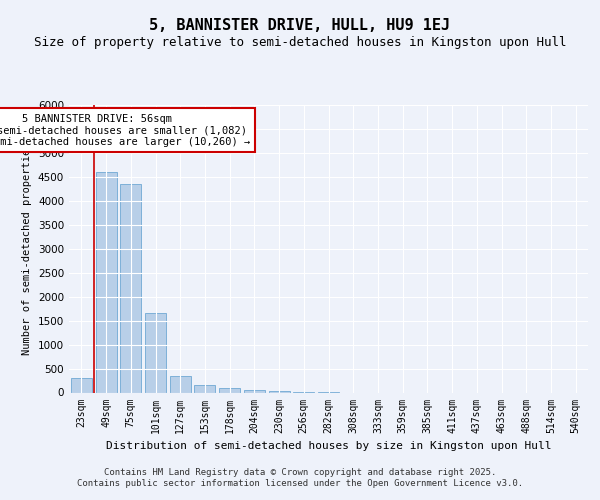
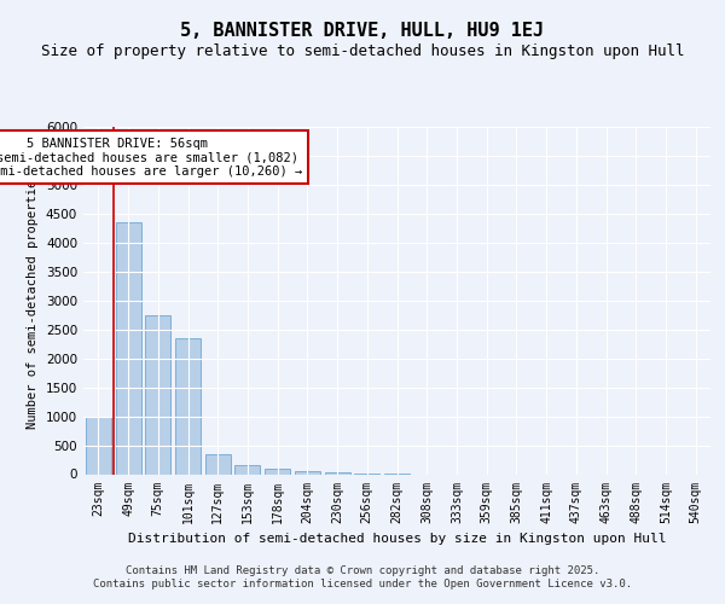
23sqm: 300 -> 1000
49sqm: 4600 -> 4350
75sqm: 4350 -> 2750
101sqm: 1650 -> 2350
